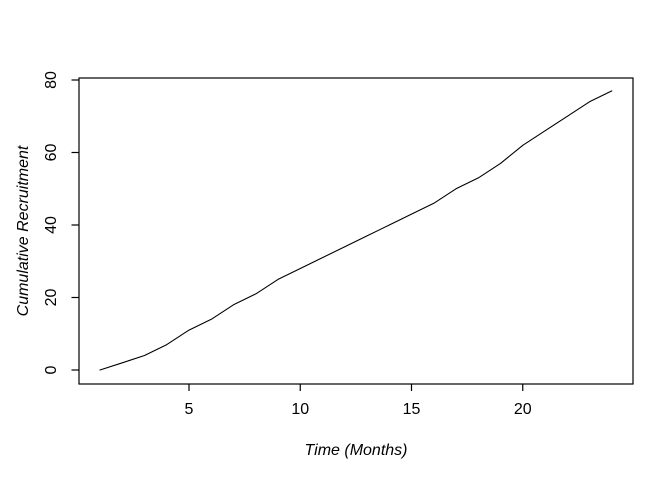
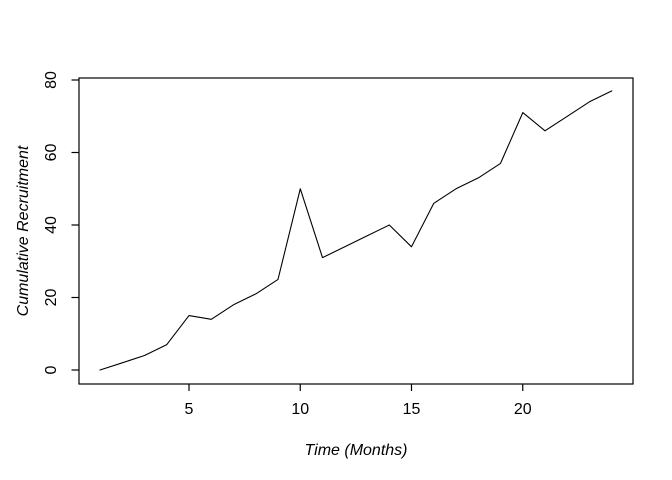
5: 11 -> 15
10: 28 -> 50
15: 43 -> 34
20: 62 -> 71
